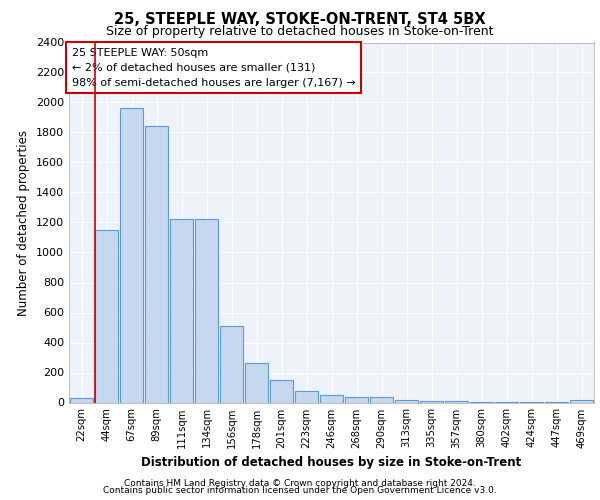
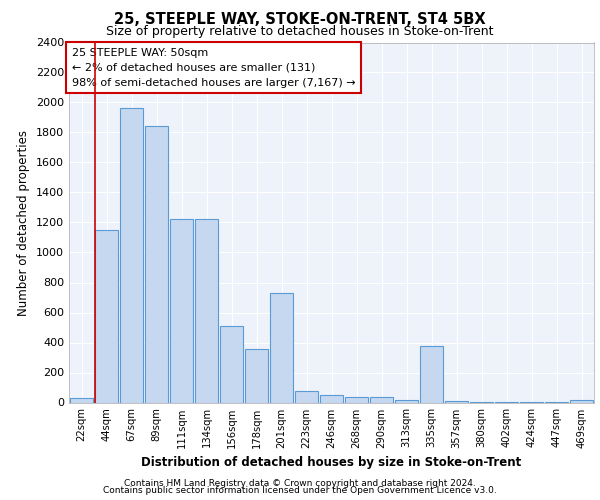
178sqm: 260 -> 360
201sqm: 150 -> 730
335sqm: 10 -> 380
